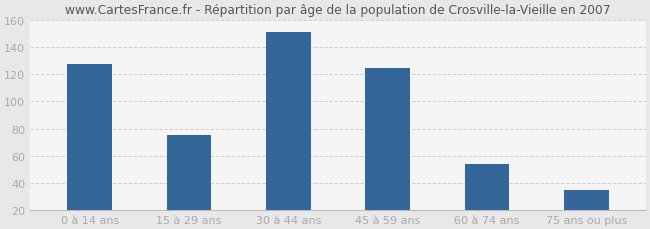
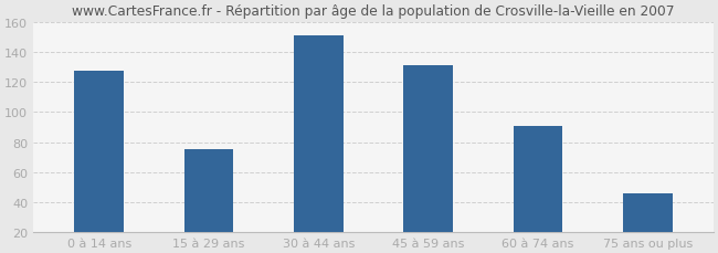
45 à 59 ans: 125 -> 131
60 à 74 ans: 54 -> 91
75 ans ou plus: 35 -> 46
